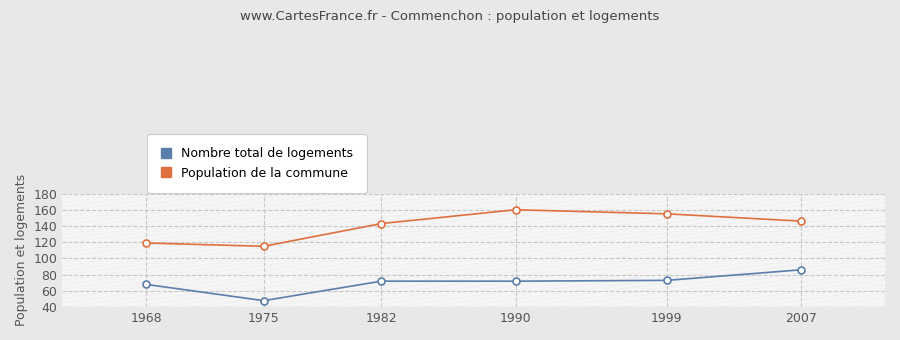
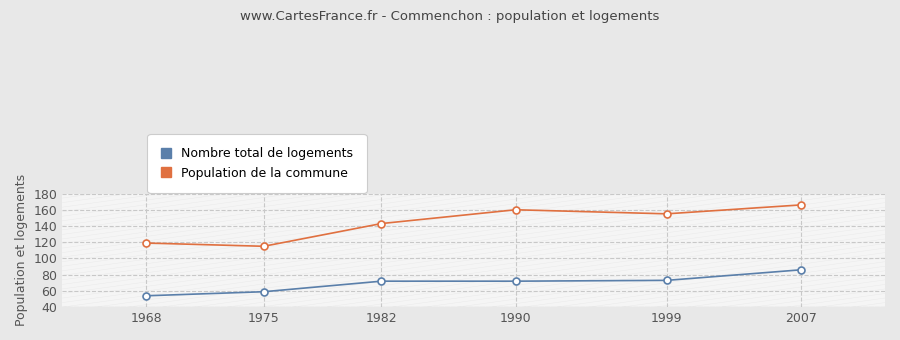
Nombre total de logements/1968: 68 -> 54
Nombre total de logements/1975: 48 -> 59
Population de la commune/2007: 146 -> 166
